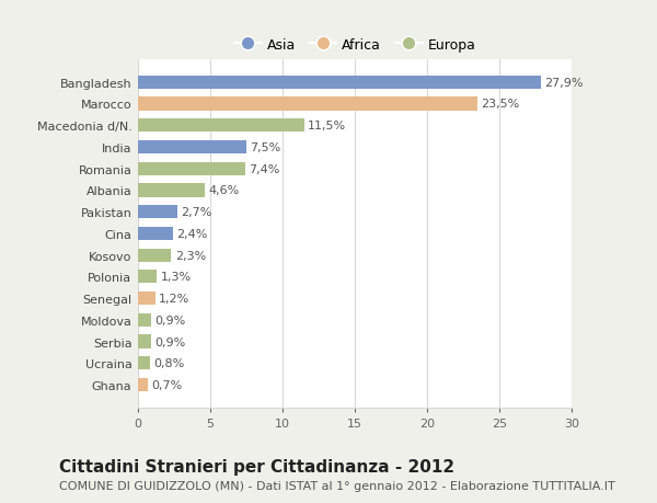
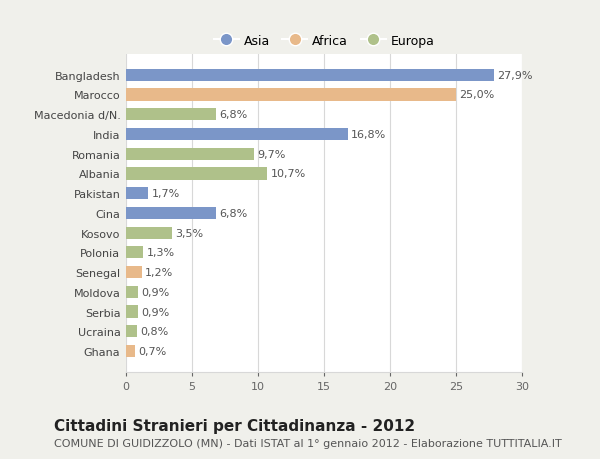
Marocco: 23,5% -> 25,0%
Macedonia d/N.: 11,5% -> 6,8%
India: 7,5% -> 16,8%
Romania: 7,4% -> 9,7%
Albania: 4,6% -> 10,7%
Pakistan: 2,7% -> 1,7%
Cina: 2,4% -> 6,8%
Kosovo: 2,3% -> 3,5%
